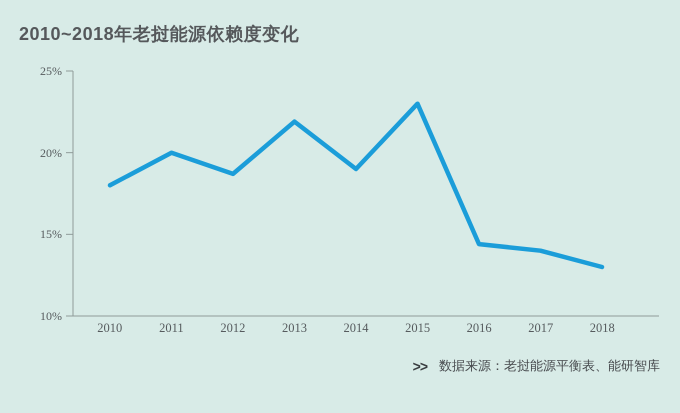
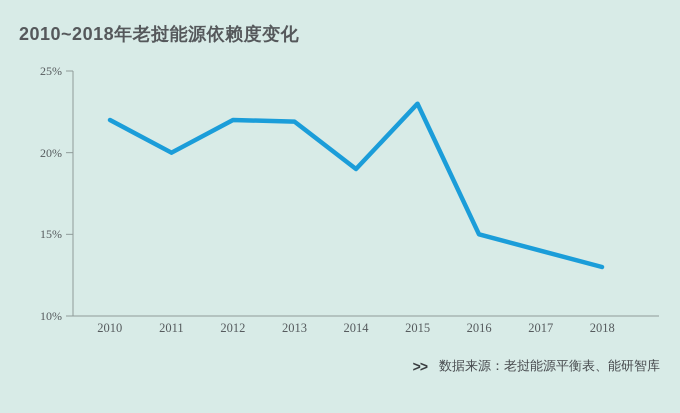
2010: 18.0% -> 22.0%
2012: 18.7% -> 22.0%
2016: 14.4% -> 15.0%
